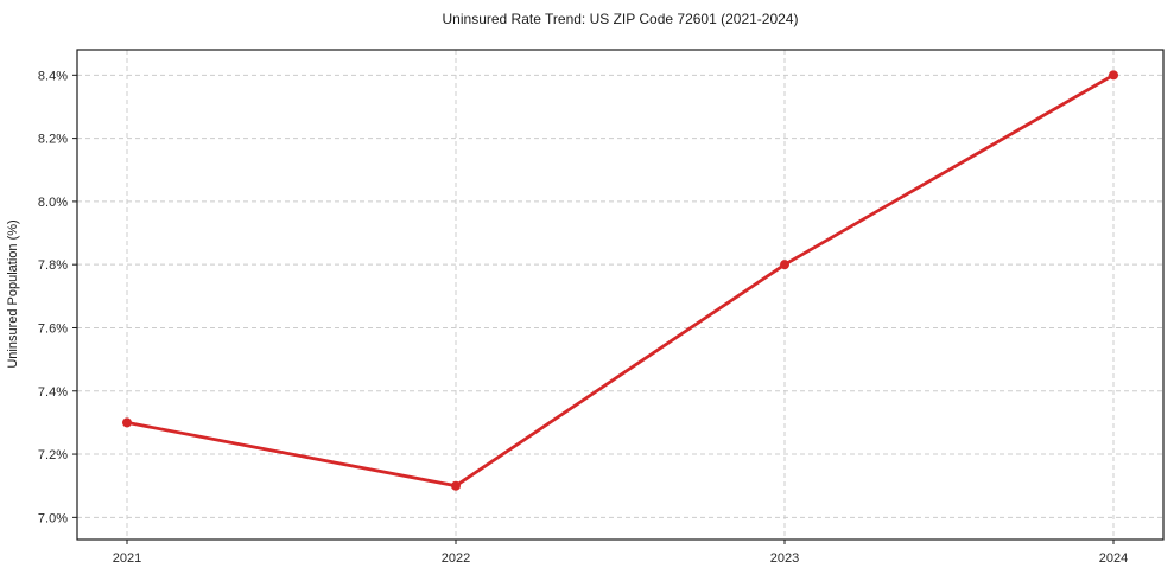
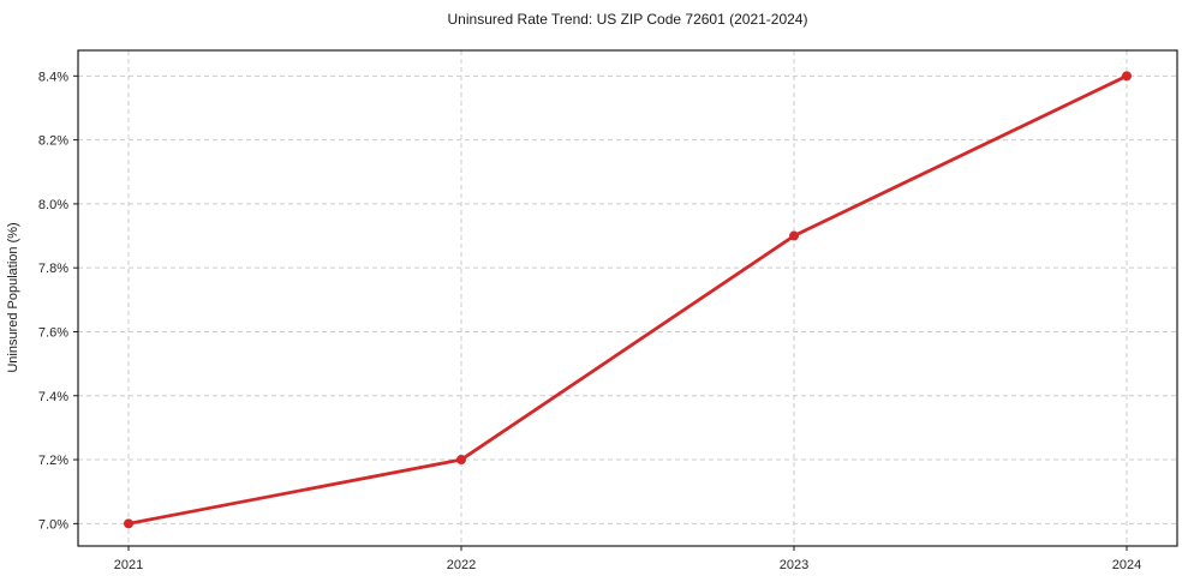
2021: 7.3% -> 7.0%
2022: 7.1% -> 7.2%
2023: 7.8% -> 7.9%
